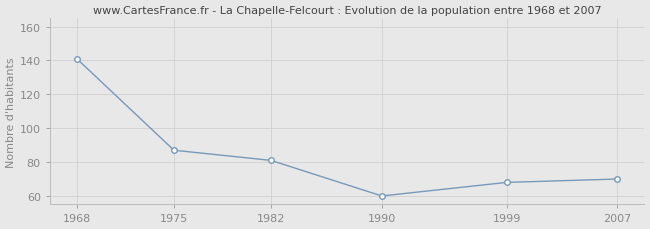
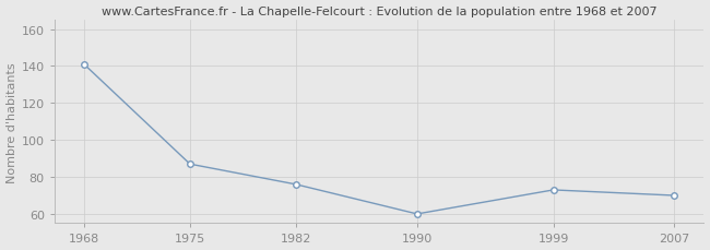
1982: 81 -> 76
1999: 68 -> 73
